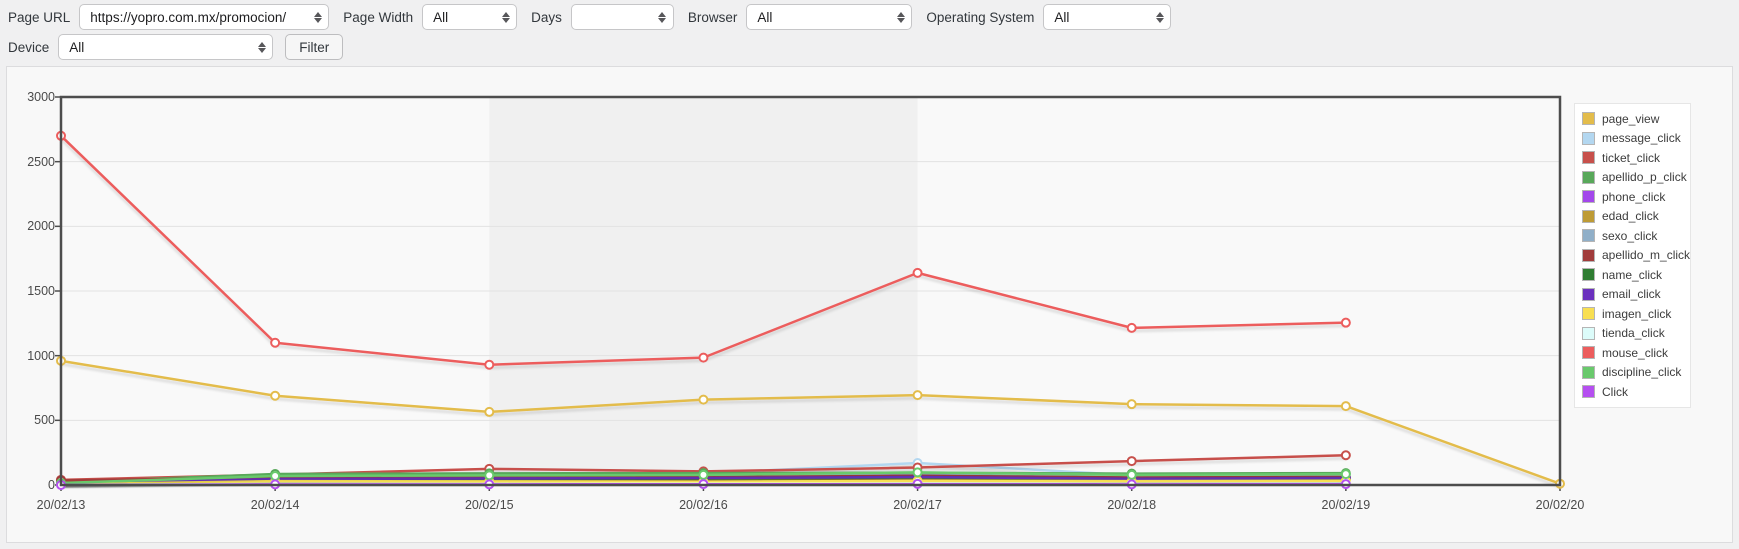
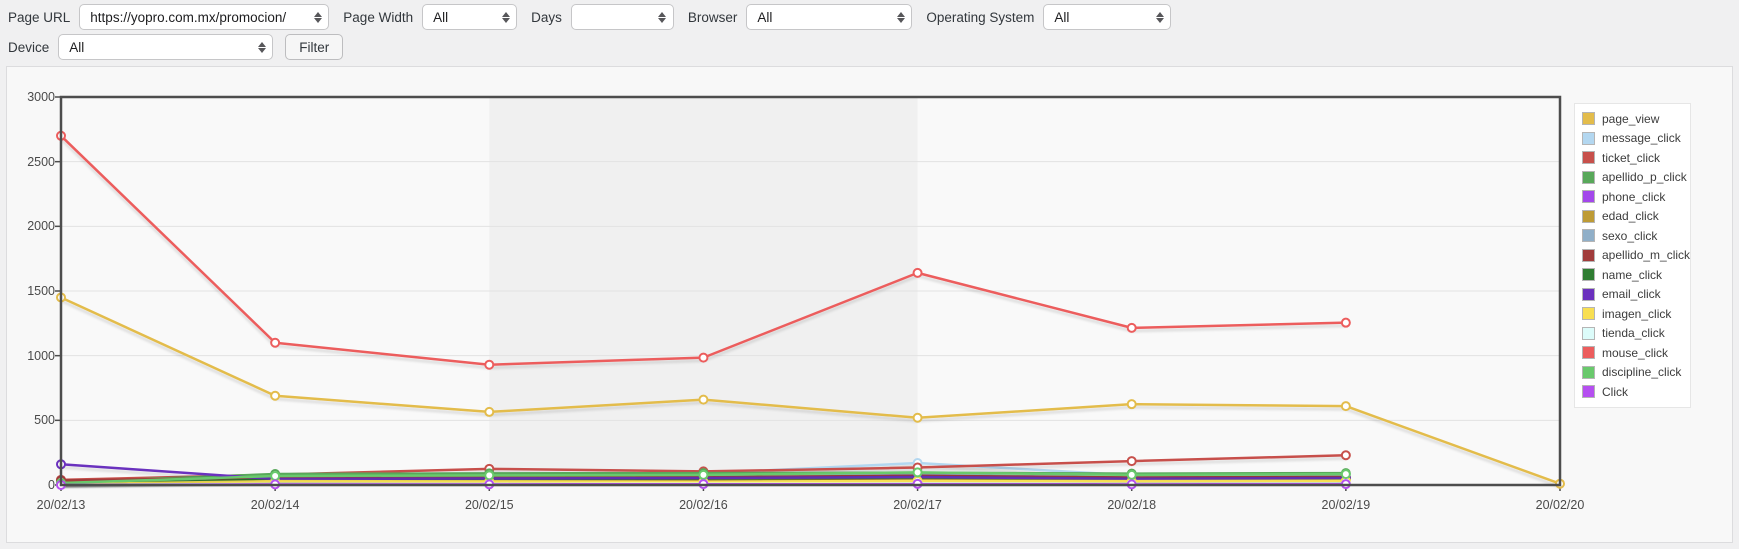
page_view/20/02/13: 960 -> 1450
email_click/20/02/13: 10 -> 160
page_view/20/02/17: 700 -> 520
